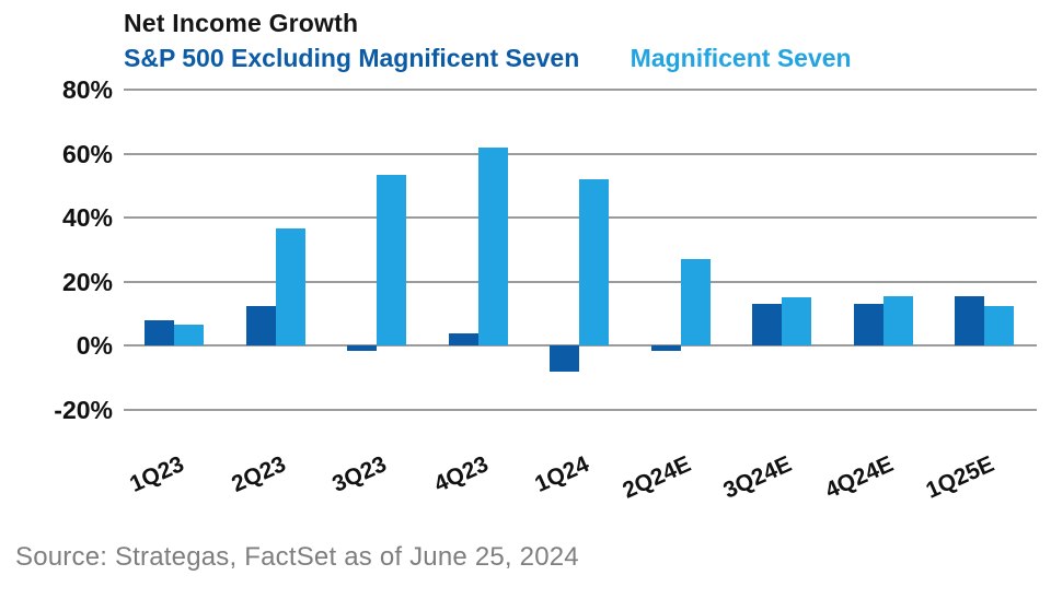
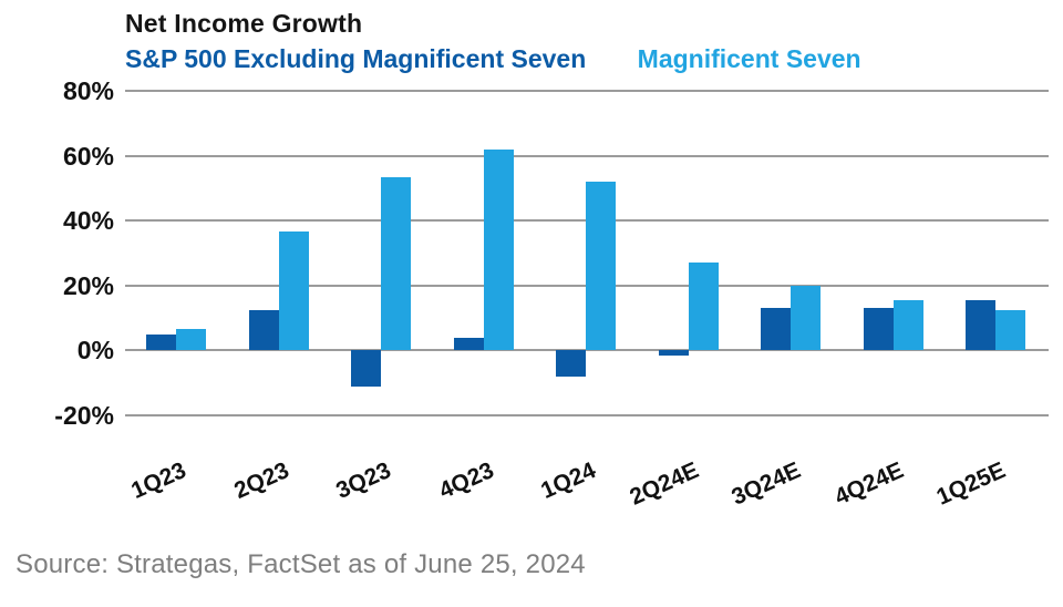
S&P 500 Excluding Magnificent Seven/1Q23: 8% -> 5%
S&P 500 Excluding Magnificent Seven/3Q23: -2% -> -11%
Magnificent Seven/3Q24E: 15% -> 20%
